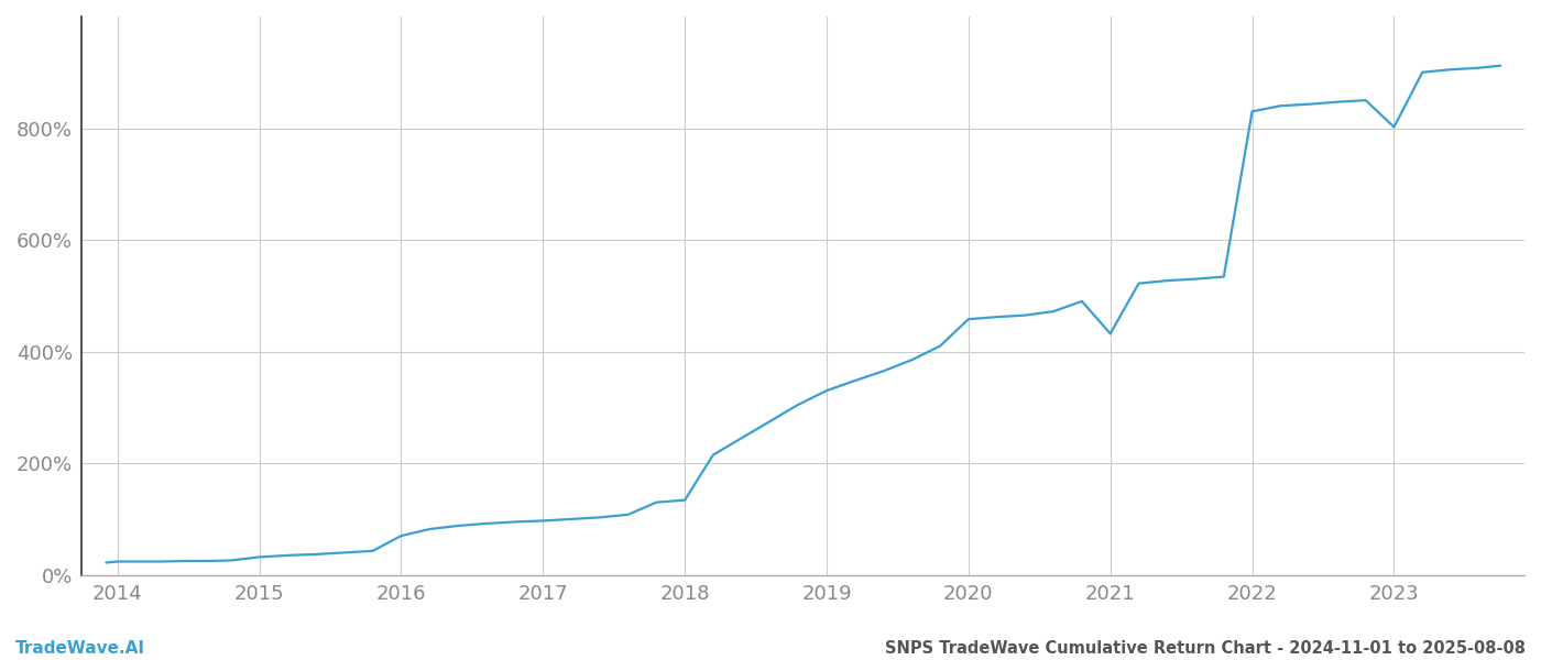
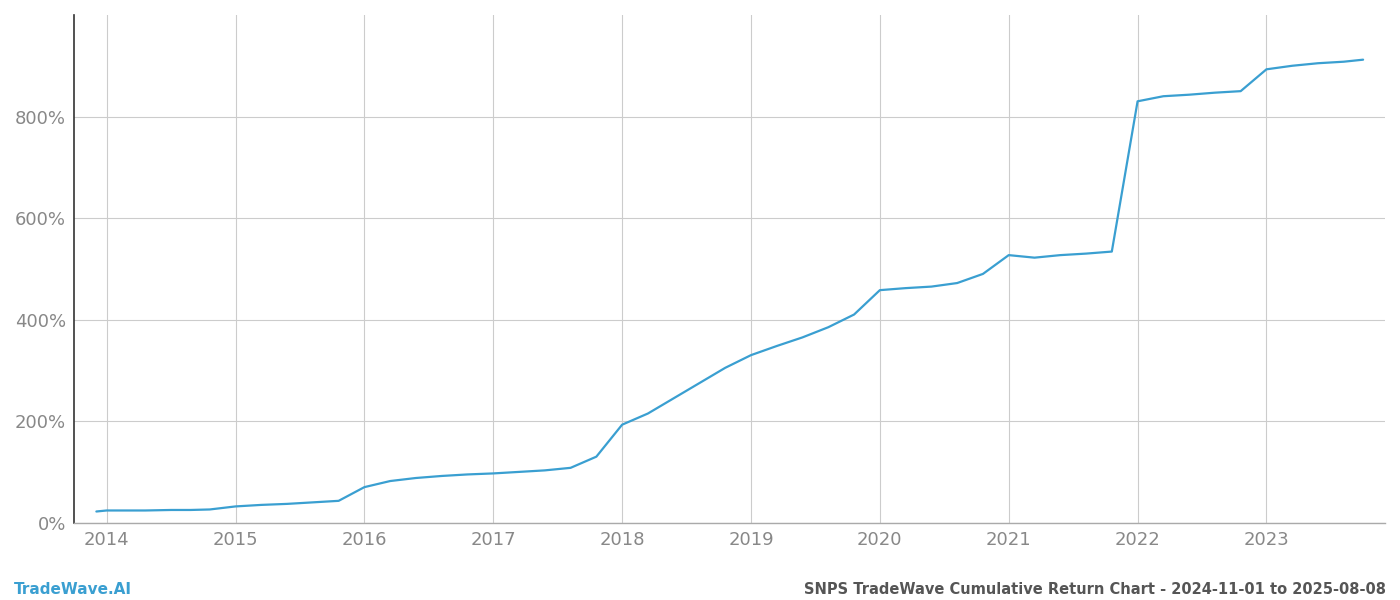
2018: 134% -> 193%
2021: 432% -> 527%
2023: 802% -> 893%
